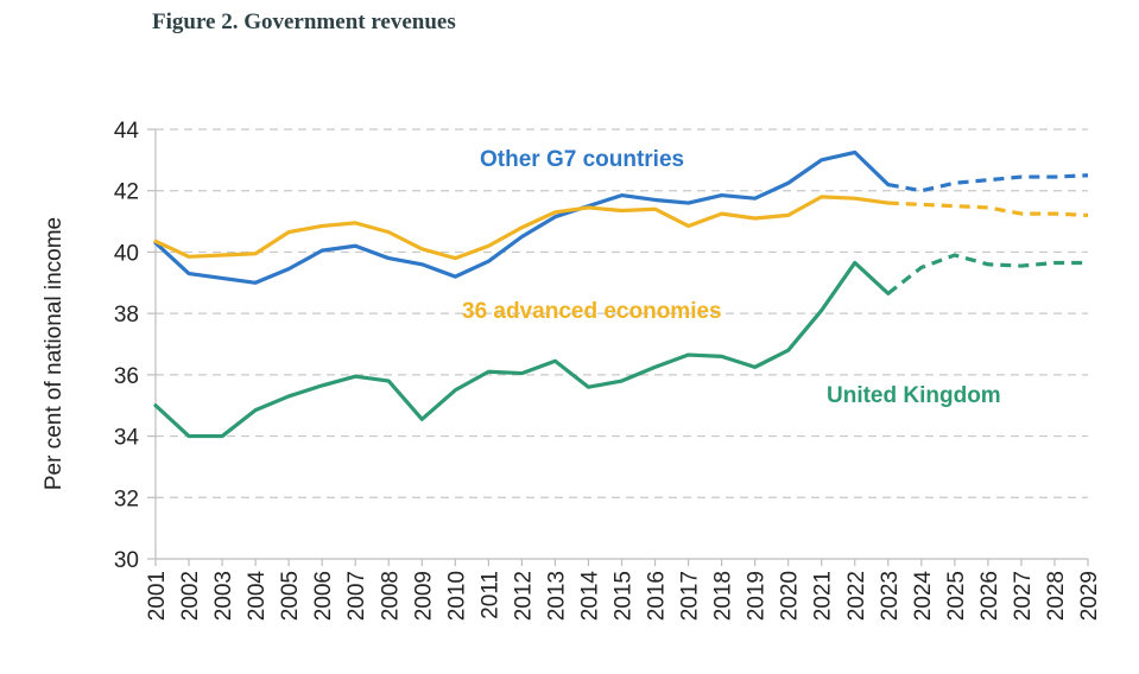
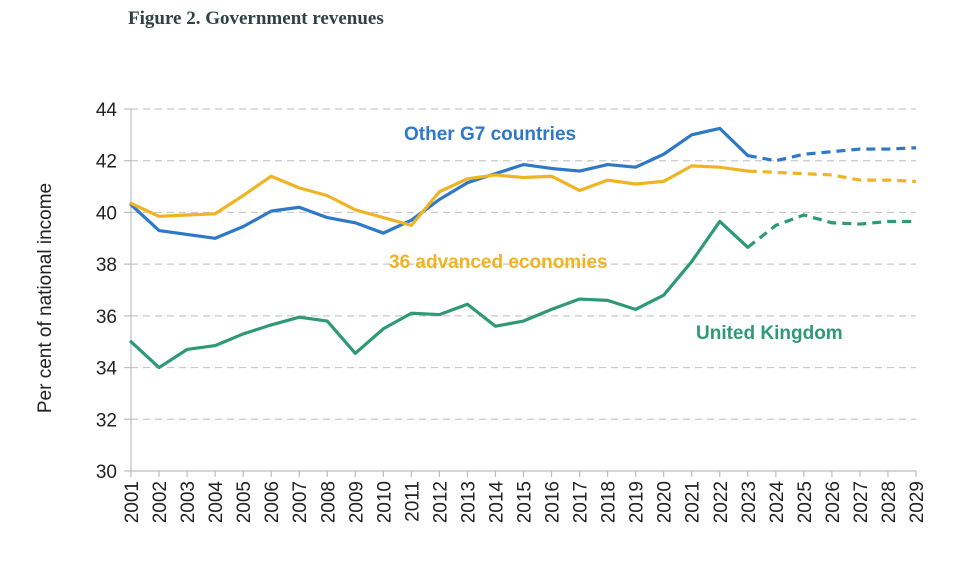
United Kingdom/2003: 34.0 -> 34.7
36 advanced economies/2006: 40.9 -> 41.4
36 advanced economies/2011: 40.2 -> 39.5
